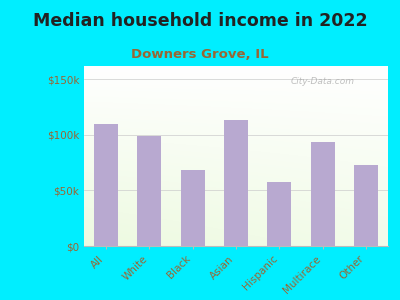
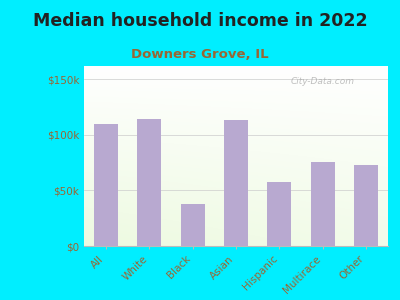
White: $99k -> $114k
Black: $68k -> $38k
Multirace: $94k -> $76k
